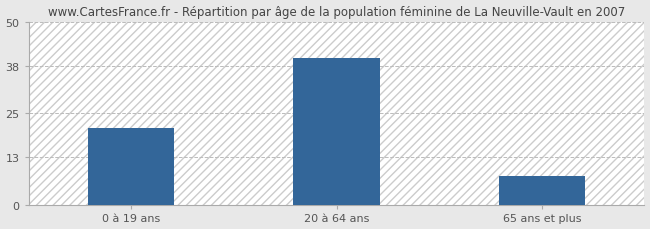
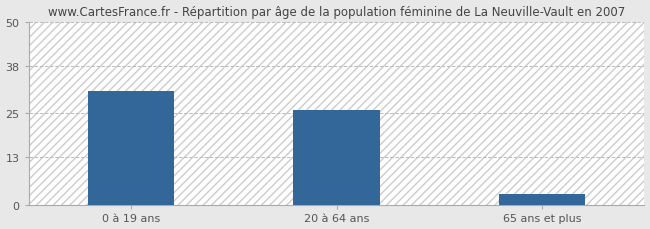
0 à 19 ans: 21 -> 31
20 à 64 ans: 40 -> 26
65 ans et plus: 8 -> 3
